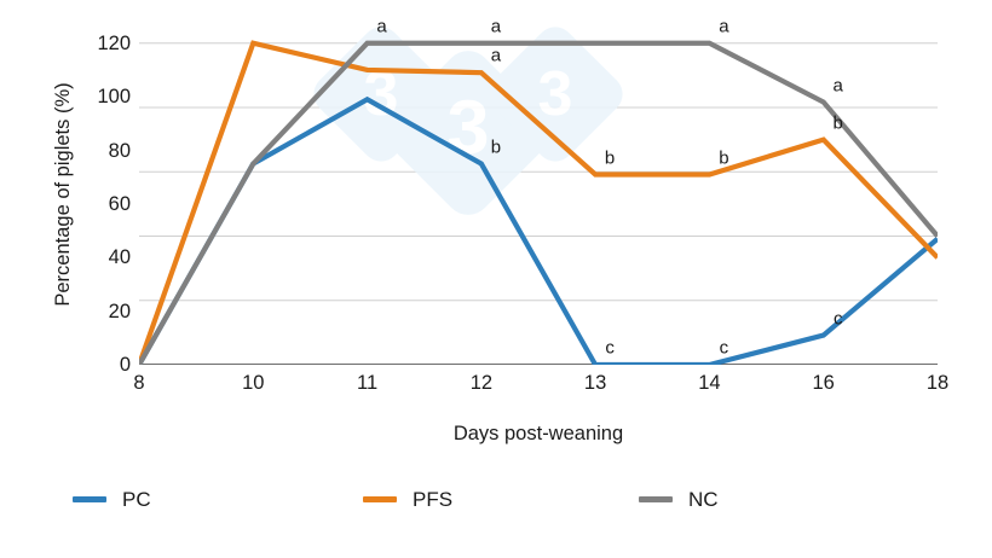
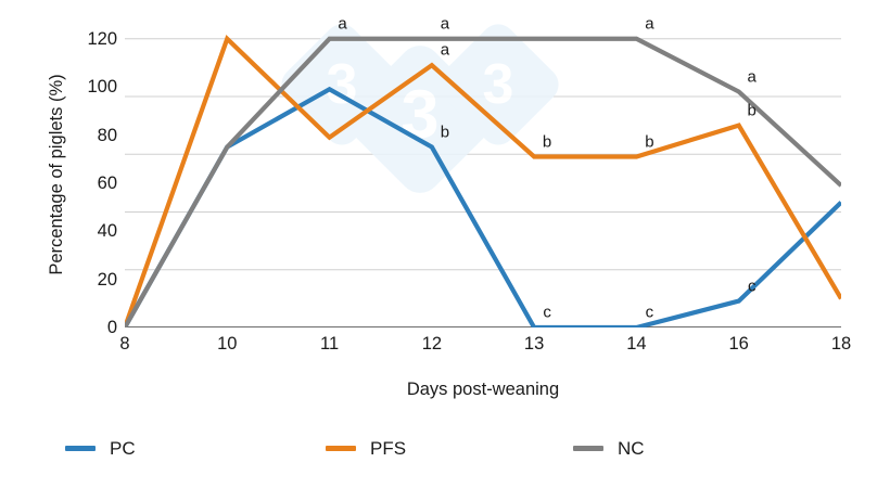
PFS/11: 110 -> 79
PC/18: 47 -> 52
PFS/18: 40 -> 12
NC/18: 48 -> 59
